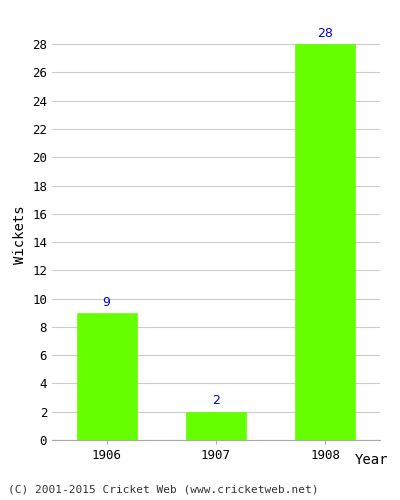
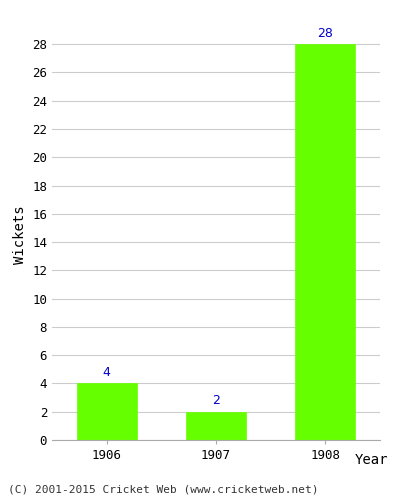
1906: 9 -> 4
